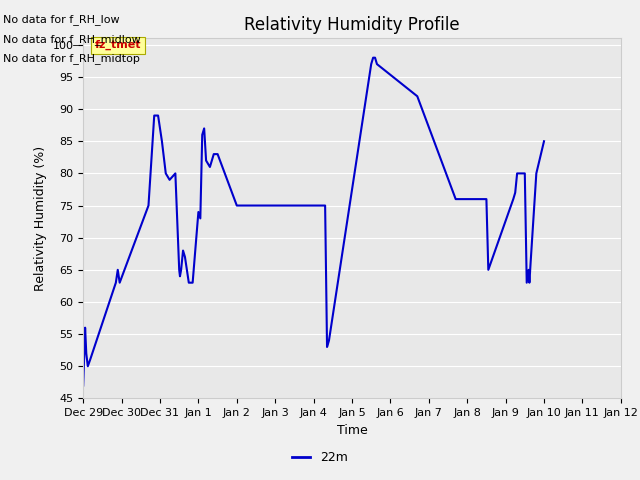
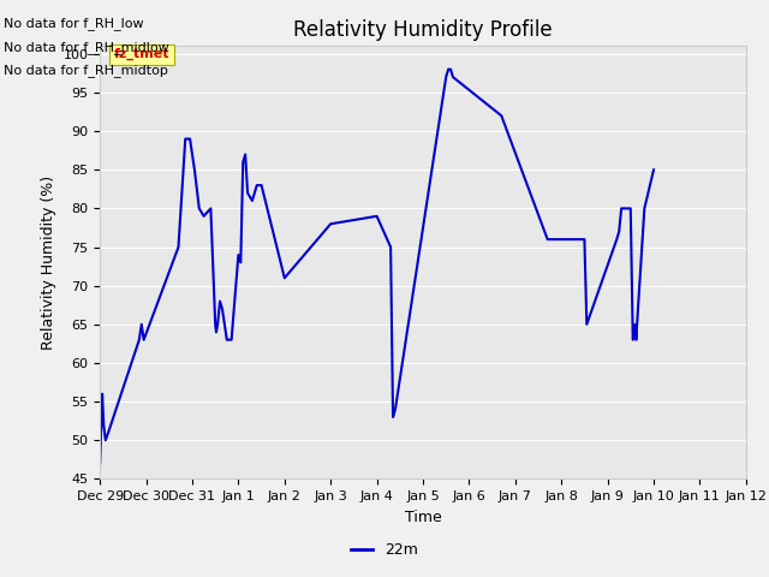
Jan 2: 75 -> 71
Jan 3: 75 -> 78
Jan 4: 75 -> 79
